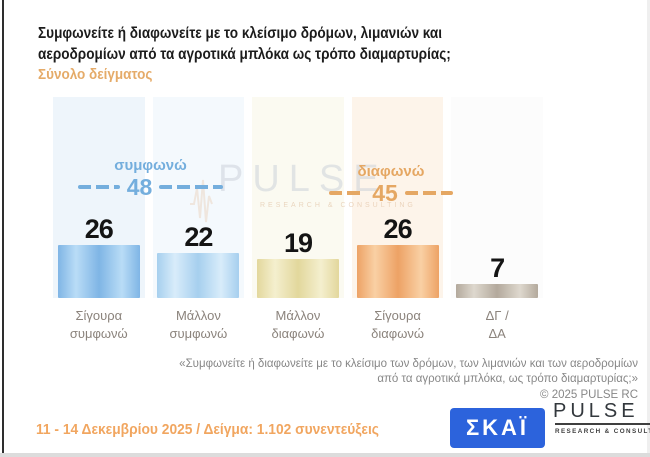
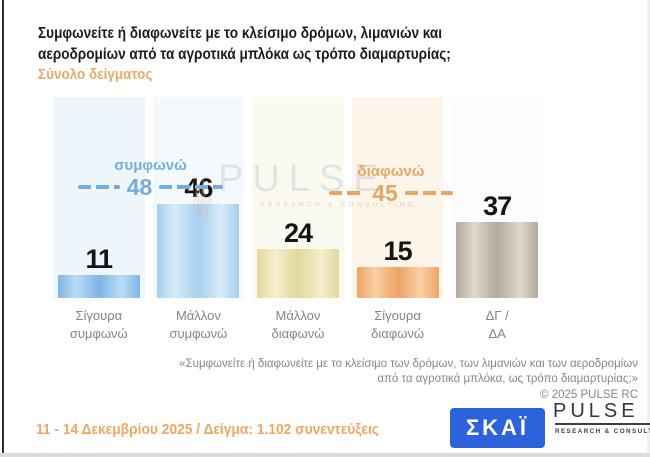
Σίγουρα συμφωνώ: 26 -> 11
Μάλλον συμφωνώ: 22 -> 46
Μάλλον διαφωνώ: 19 -> 24
Σίγουρα διαφωνώ: 26 -> 15
ΔΓ / ΔΑ: 7 -> 37
